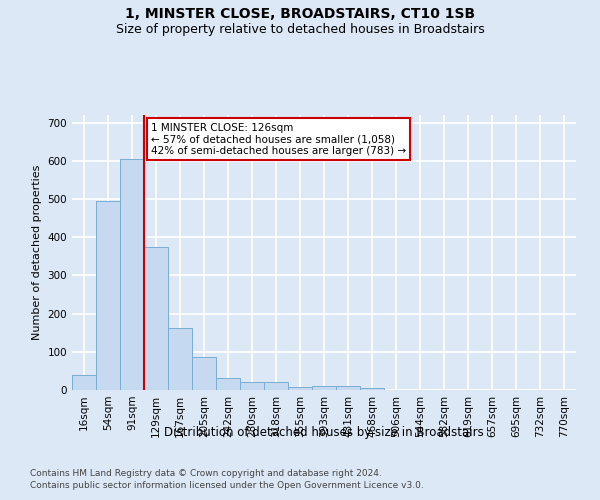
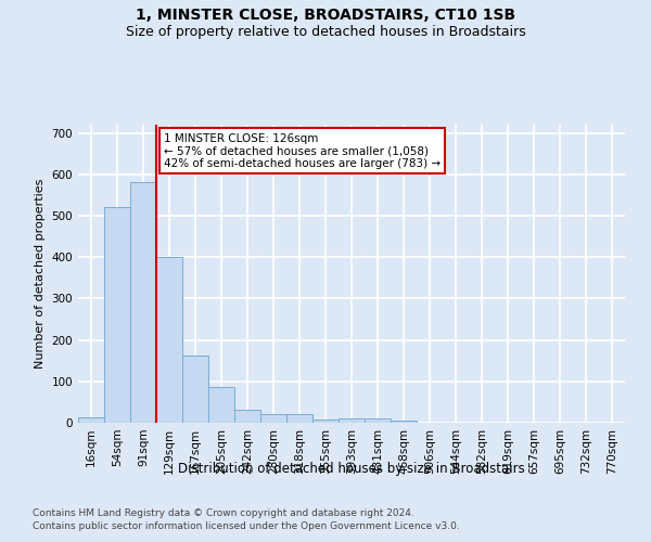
16sqm: 40 -> 13
54sqm: 495 -> 520
91sqm: 605 -> 580
129sqm: 375 -> 400
